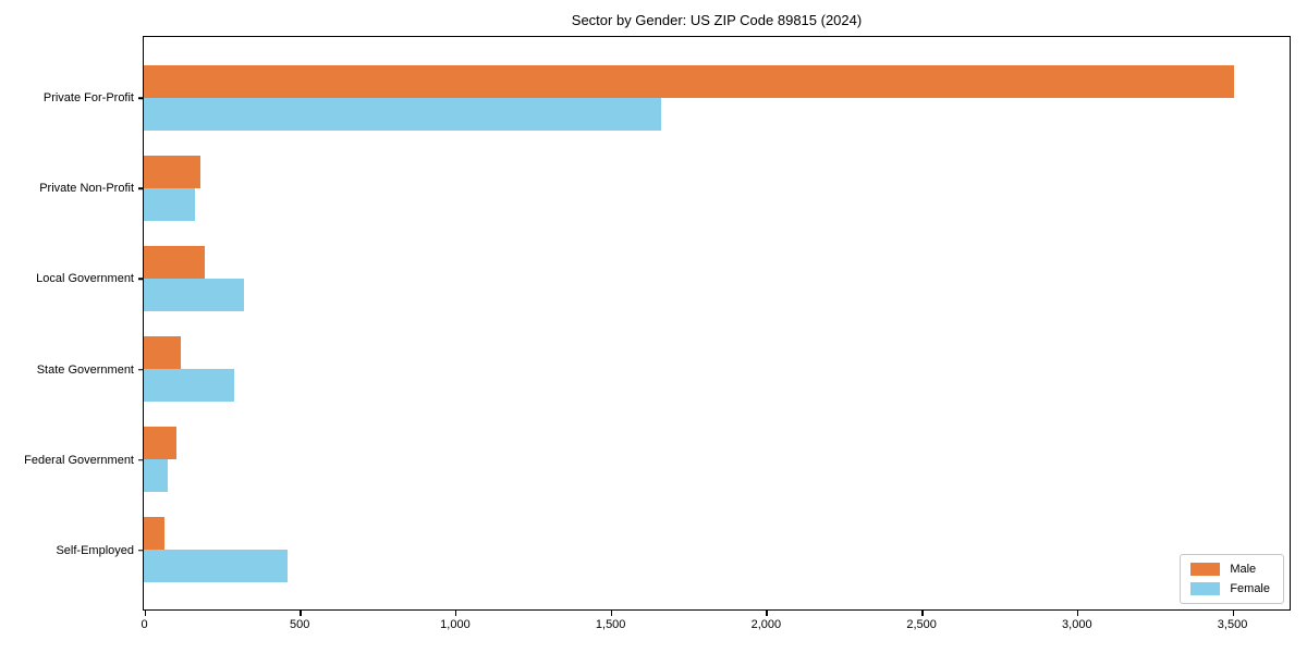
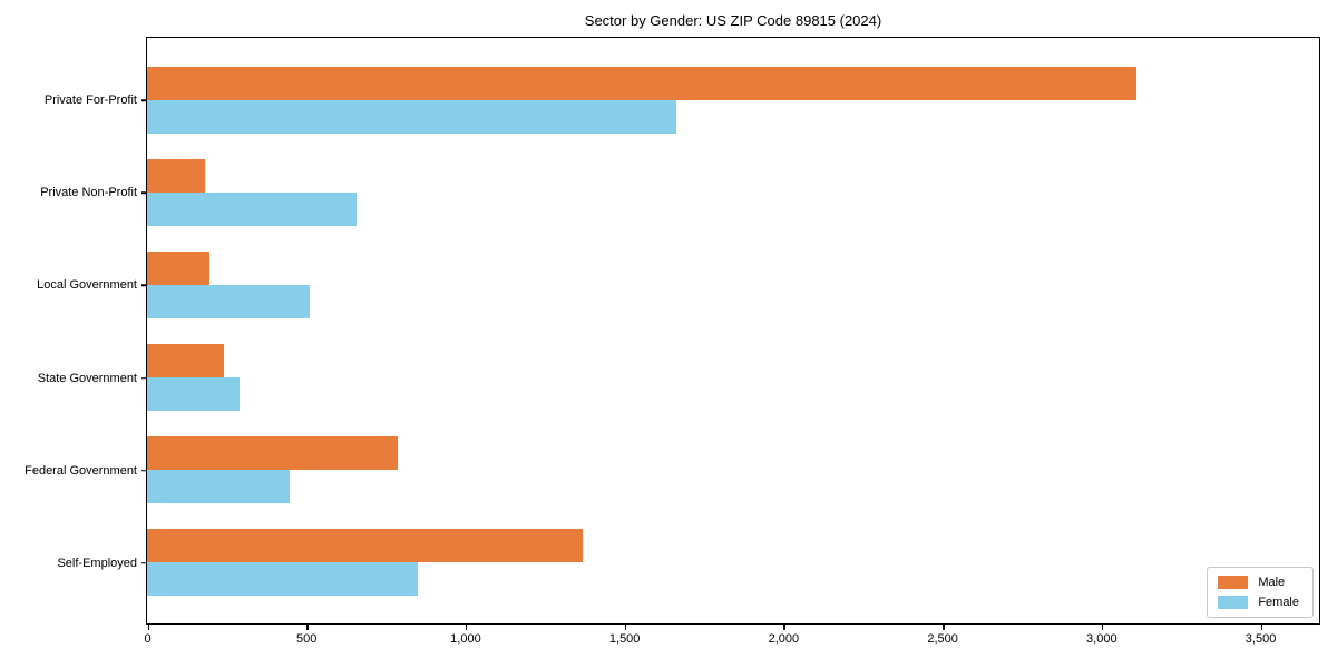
Male/Private For-Profit: 3510 -> 3110
Female/Private Non-Profit: 160 -> 660
Female/Local Government: 320 -> 510
Male/State Government: 120 -> 240
Male/Federal Government: 100 -> 790
Female/Federal Government: 80 -> 450
Male/Self-Employed: 70 -> 1370
Female/Self-Employed: 460 -> 850
